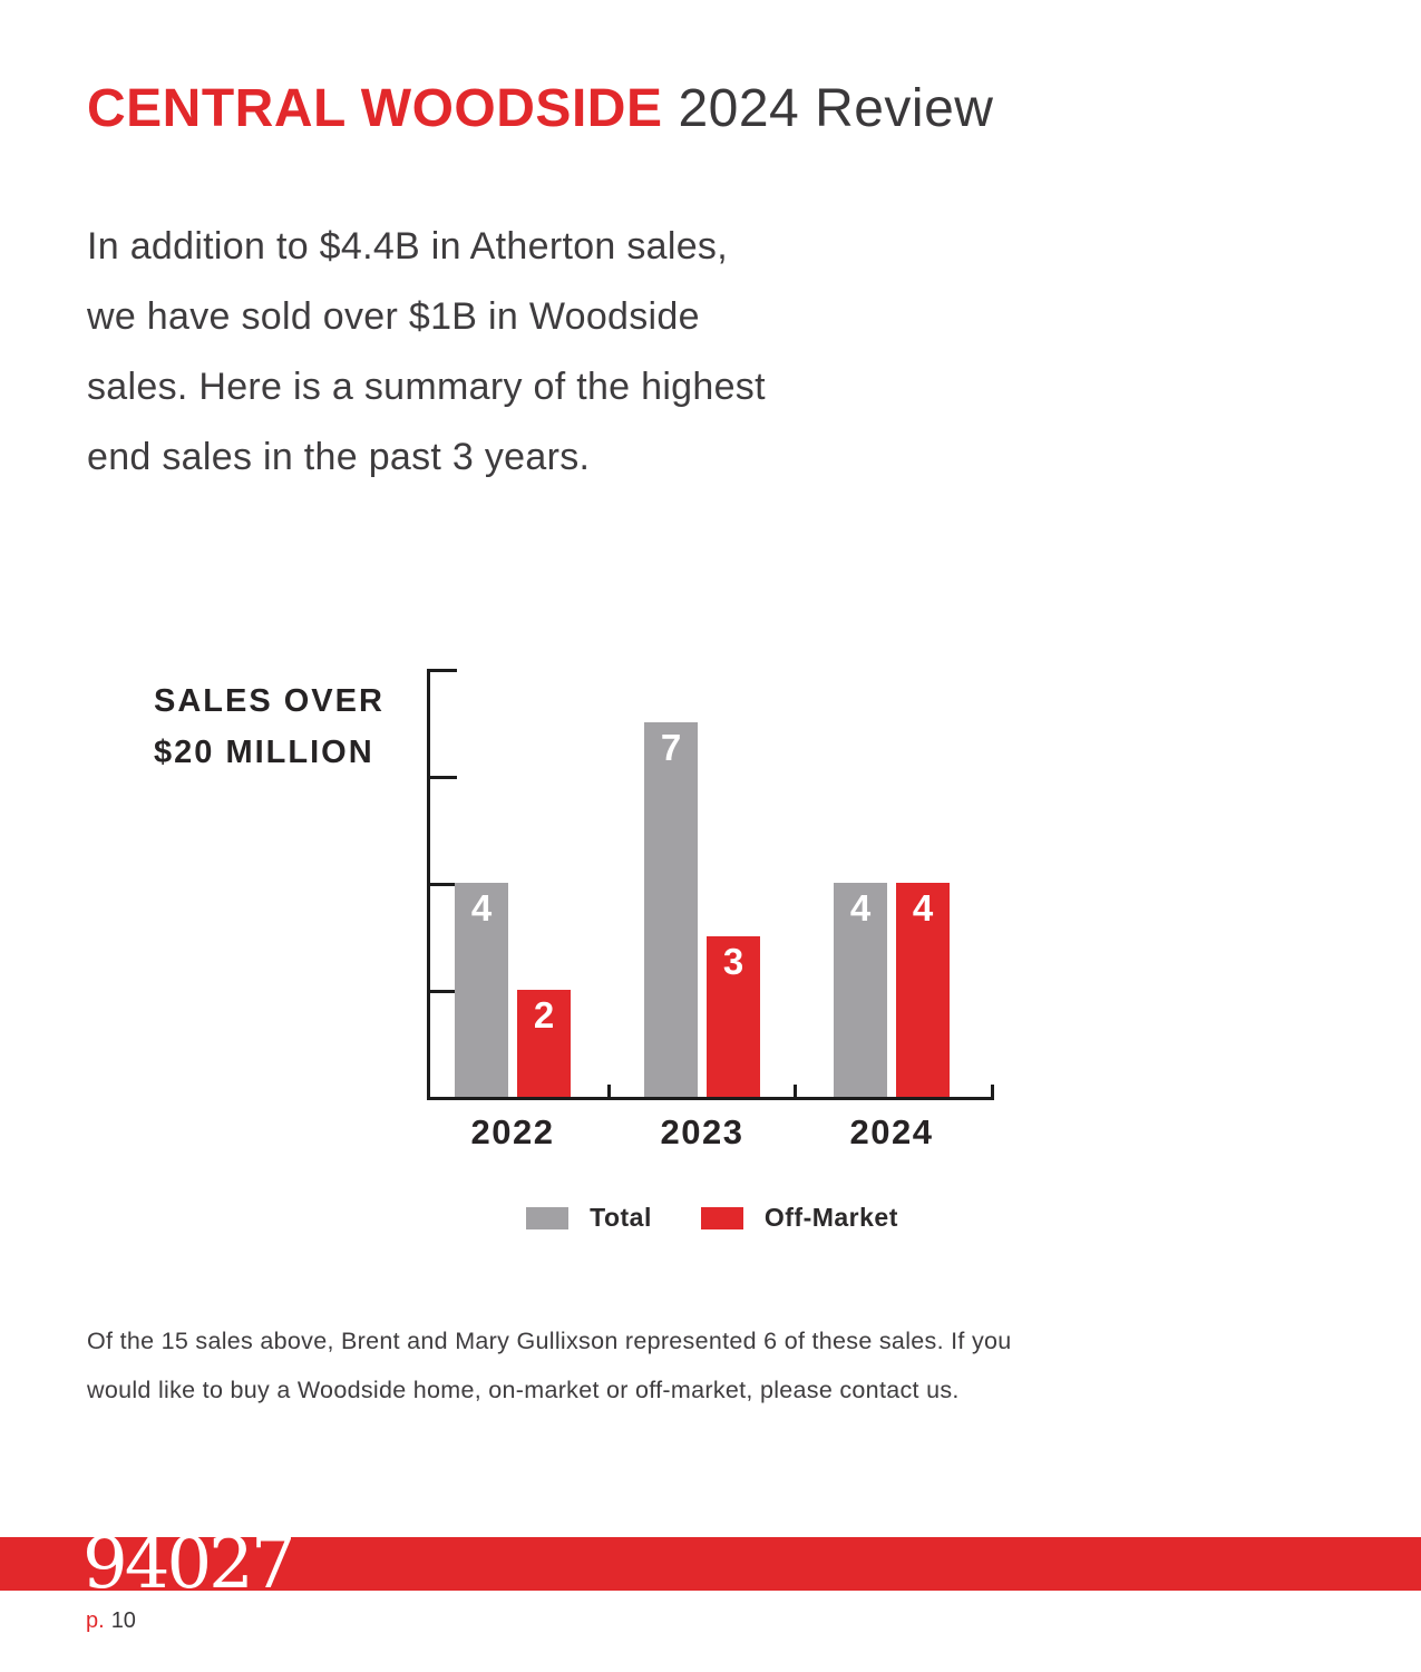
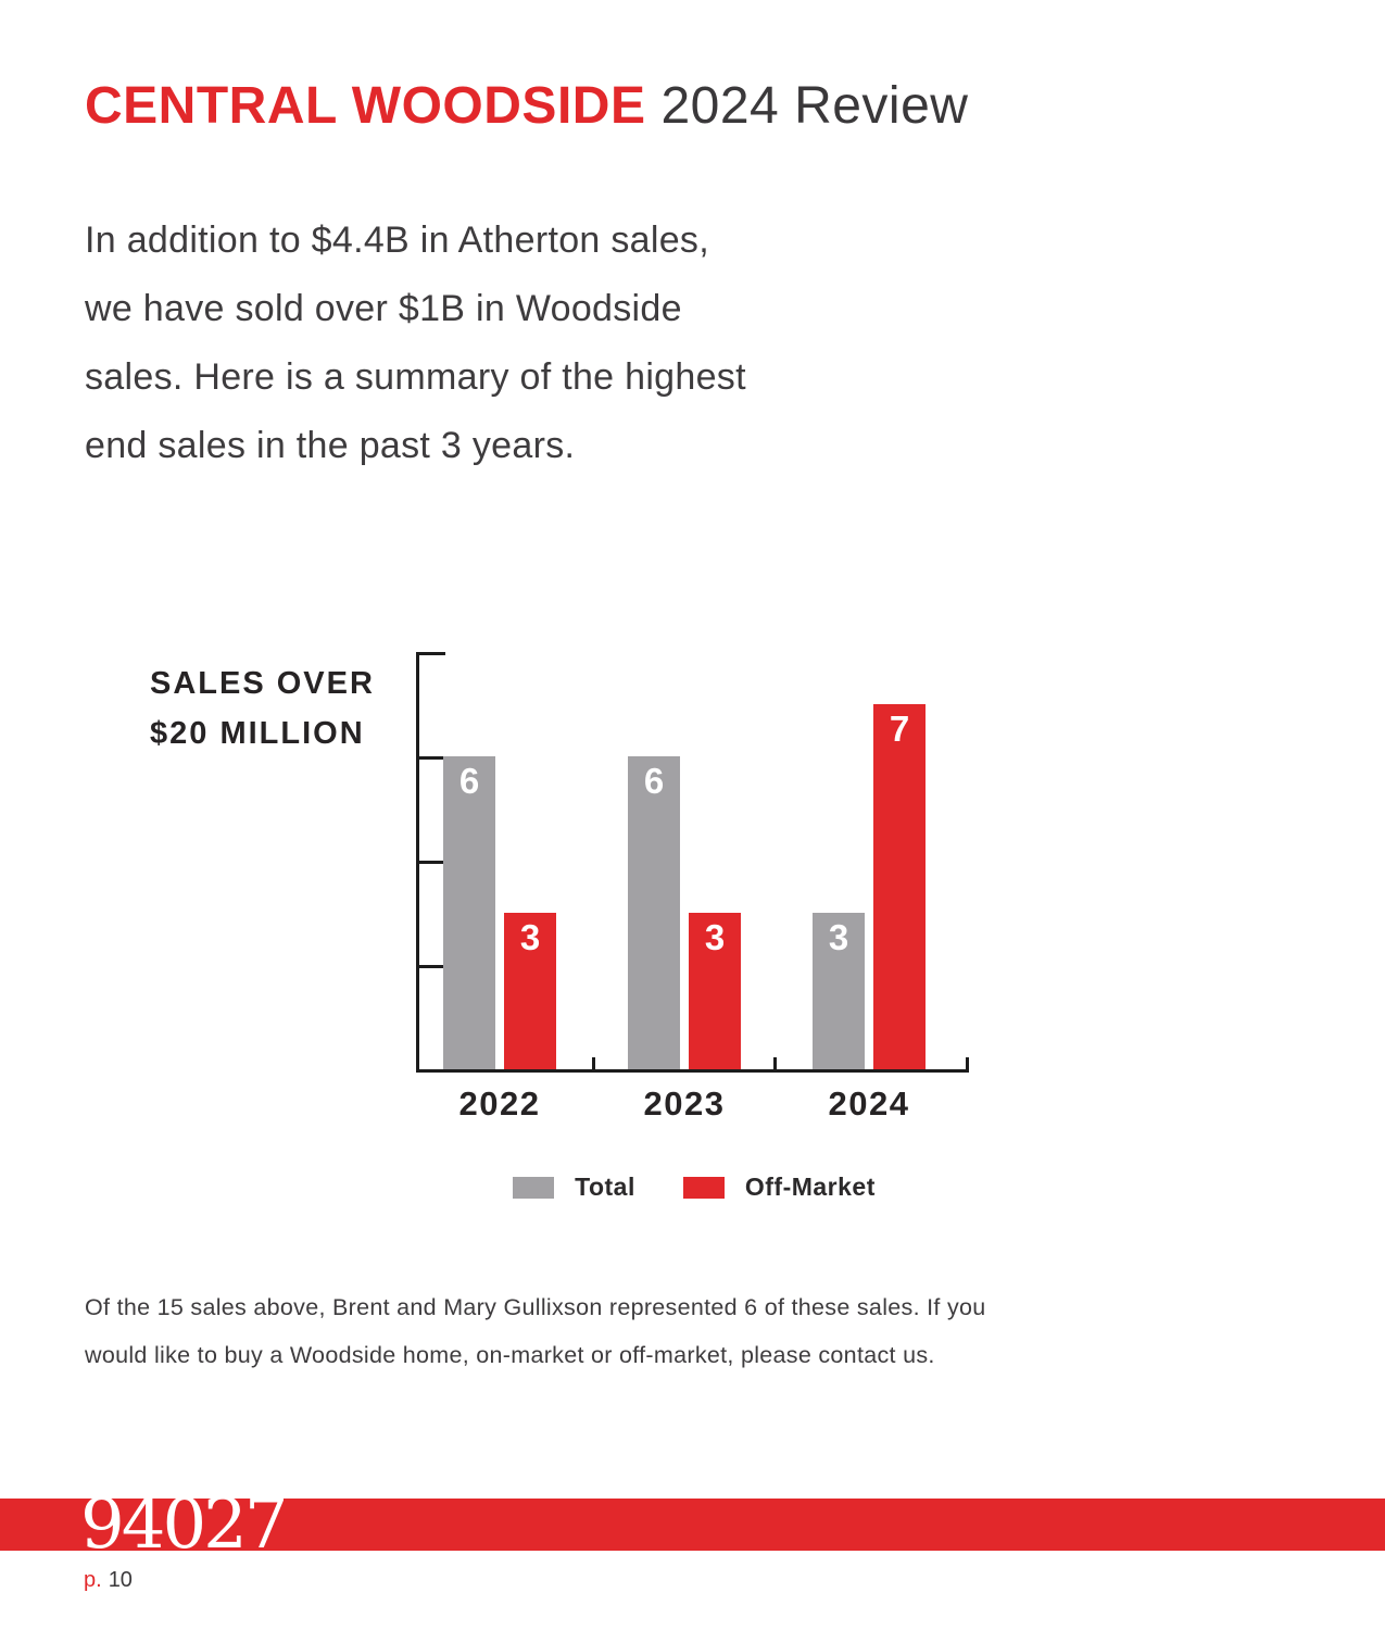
Total/2022: 4 -> 6
Off-Market/2022: 2 -> 3
Total/2023: 7 -> 6
Total/2024: 4 -> 3
Off-Market/2024: 4 -> 7
